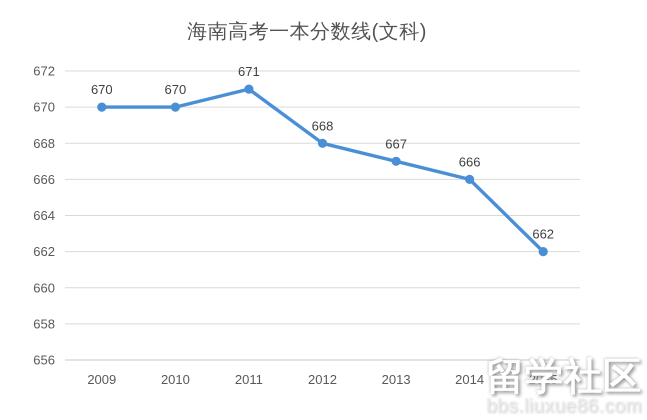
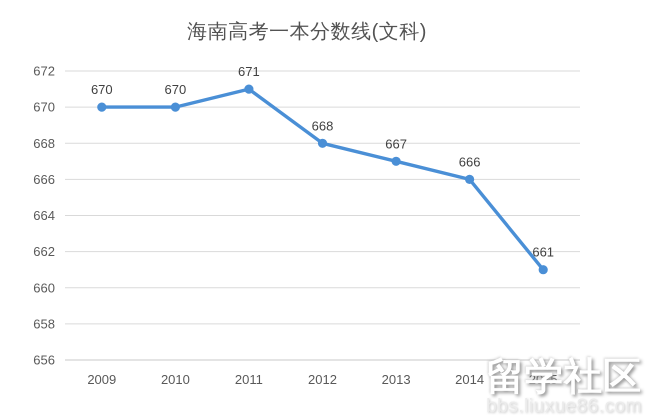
2015: 662 -> 661
